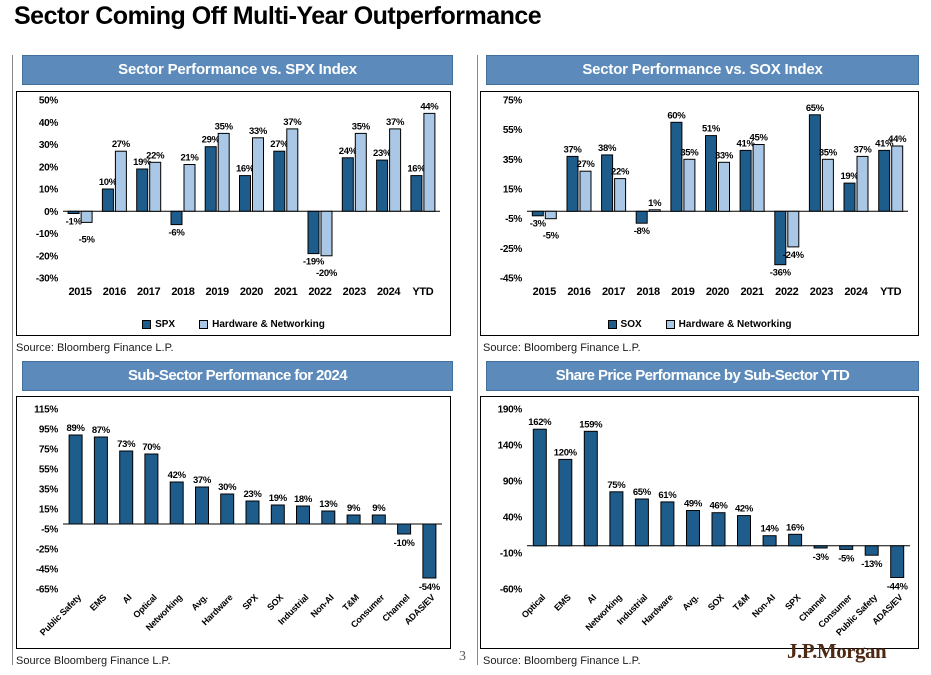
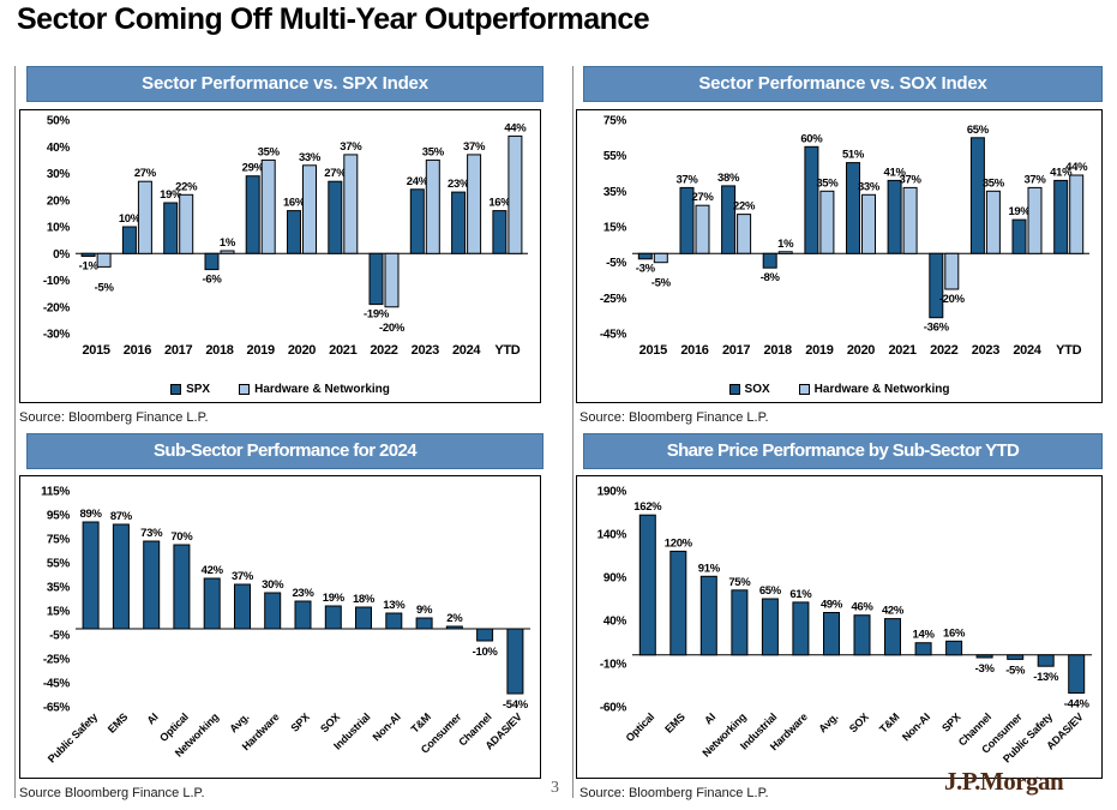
Sector Performance vs. SPX Index/Hardware & Networking/2018: 21% -> 1%
Sector Performance vs. SOX Index/Hardware & Networking/2021: 45% -> 37%
Sector Performance vs. SOX Index/Hardware & Networking/2022: -24% -> -20%
Sub-Sector Performance for 2024/Consumer: 9% -> 2%
Share Price Performance by Sub-Sector YTD/AI: 159% -> 91%
